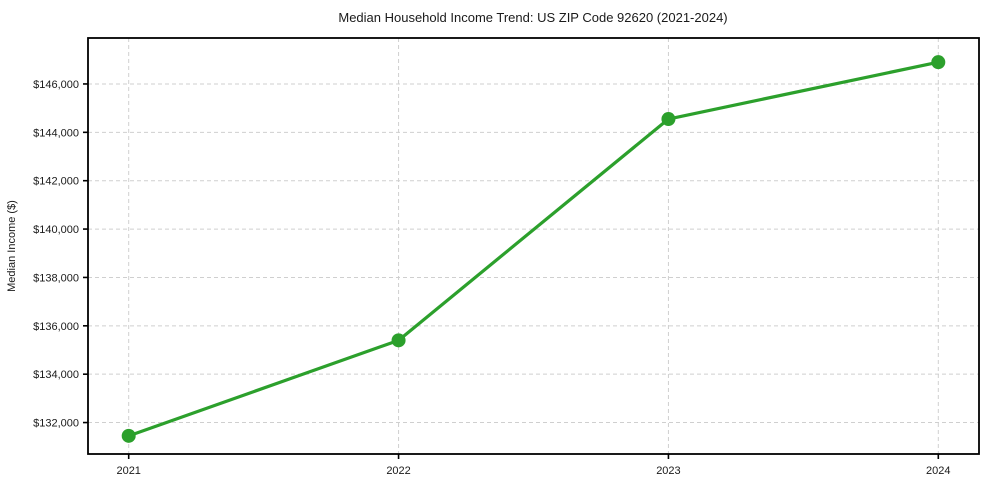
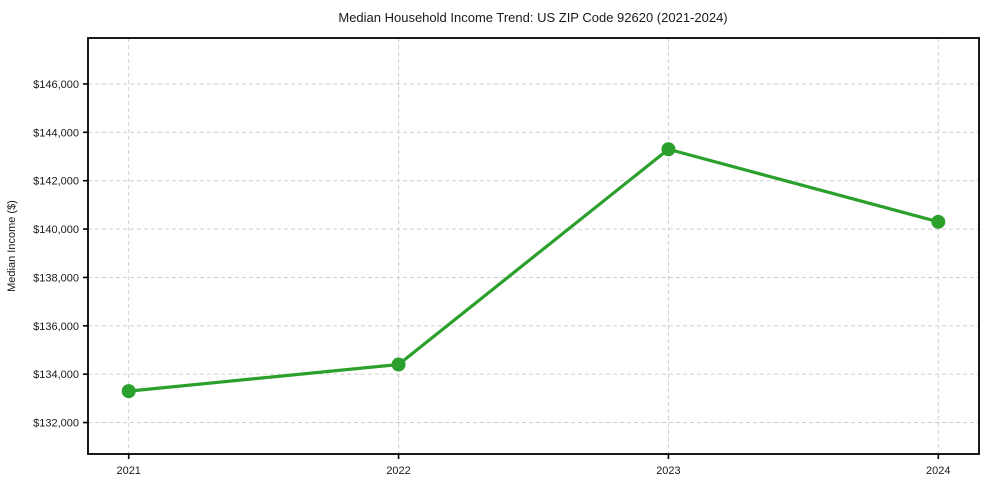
2021: $131400 -> $133300
2022: $135400 -> $134400
2023: $144600 -> $143300
2024: $146900 -> $140300
